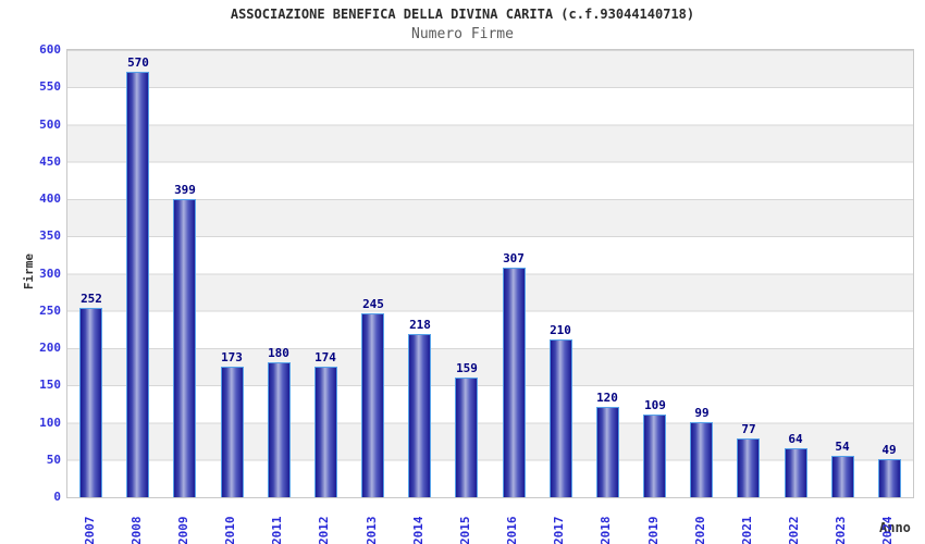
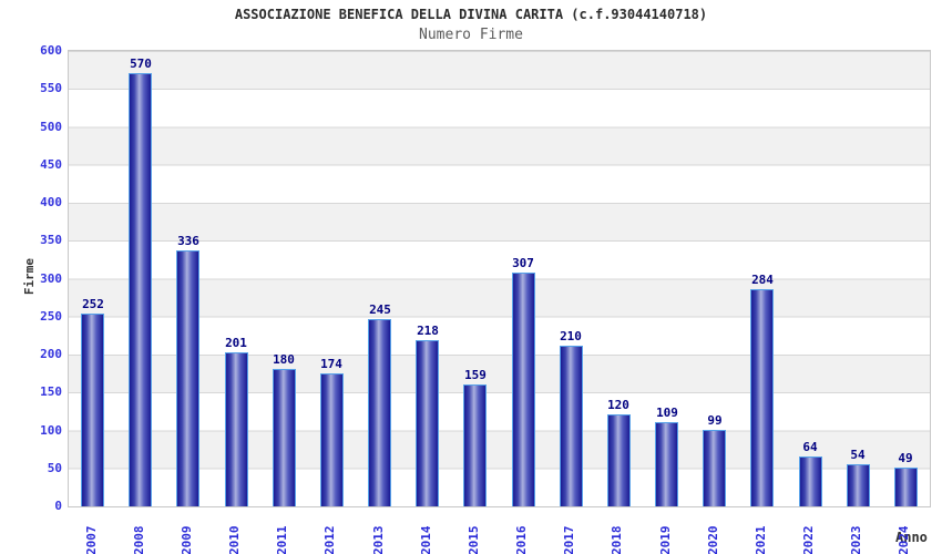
2009: 399 -> 336
2010: 173 -> 201
2021: 77 -> 284
